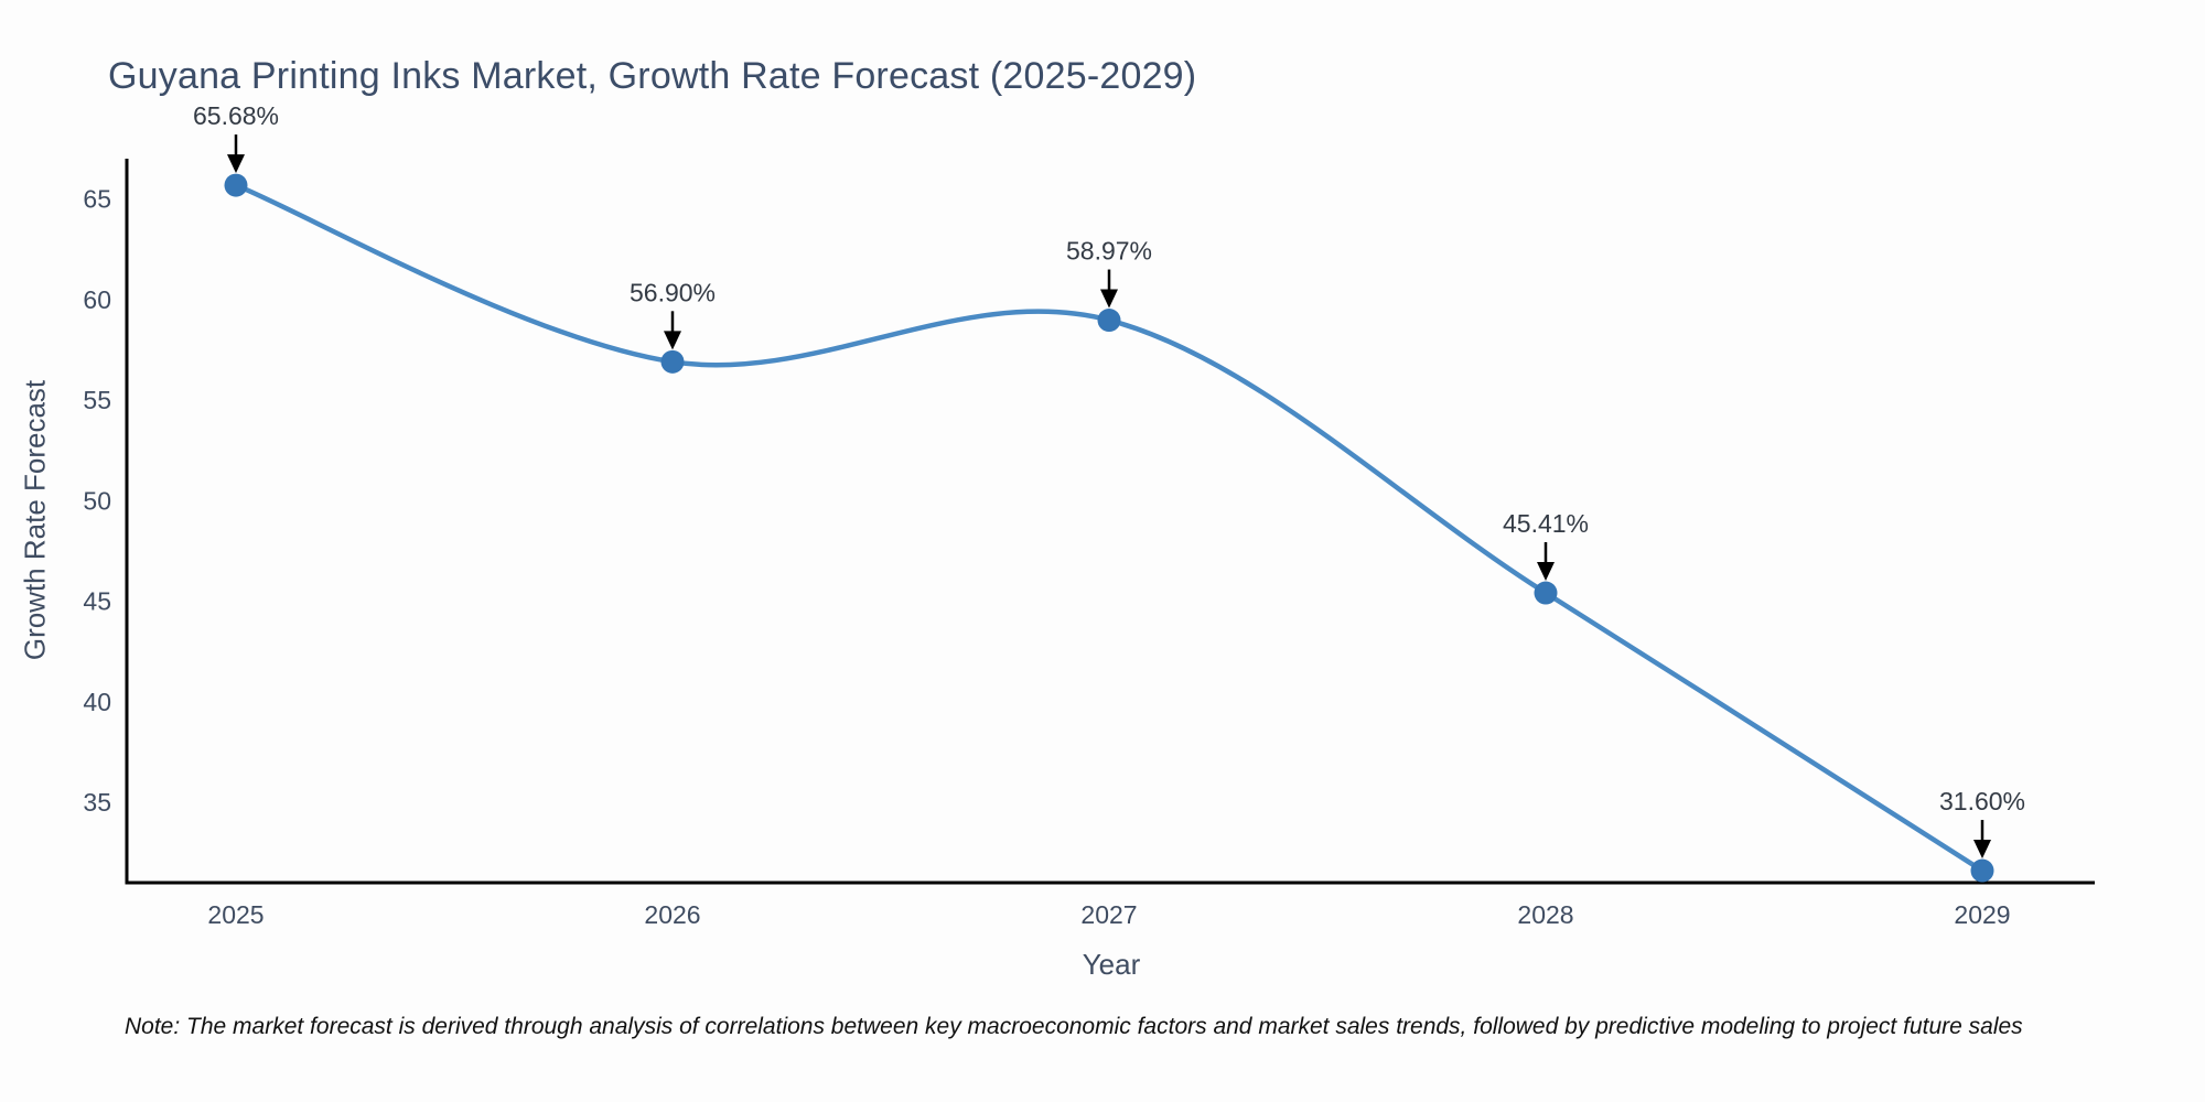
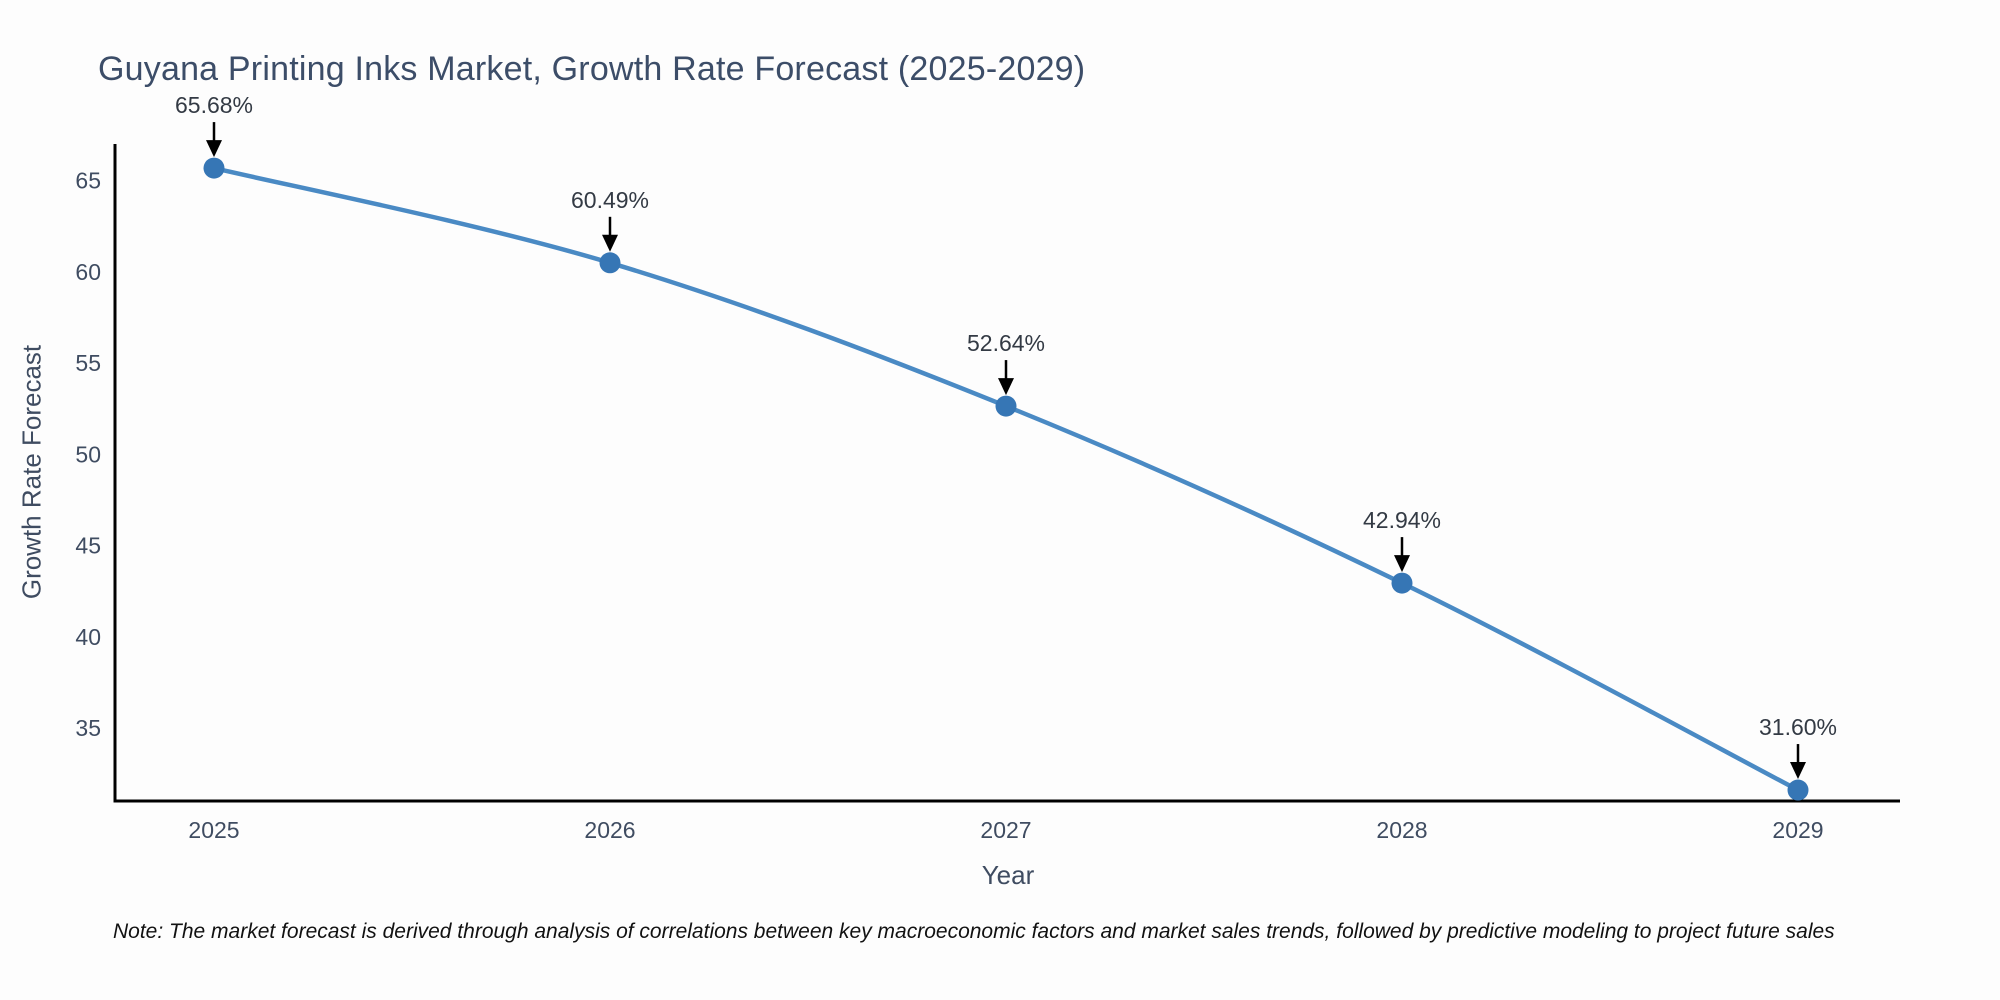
2026: 56.90% -> 60.49%
2027: 58.97% -> 52.64%
2028: 45.41% -> 42.94%
